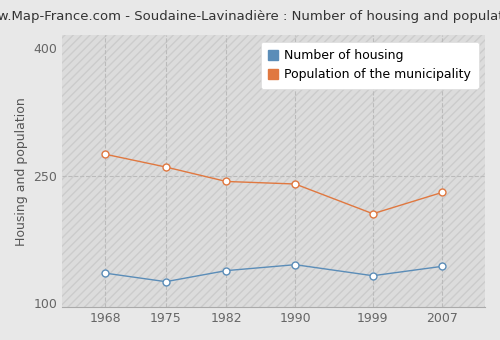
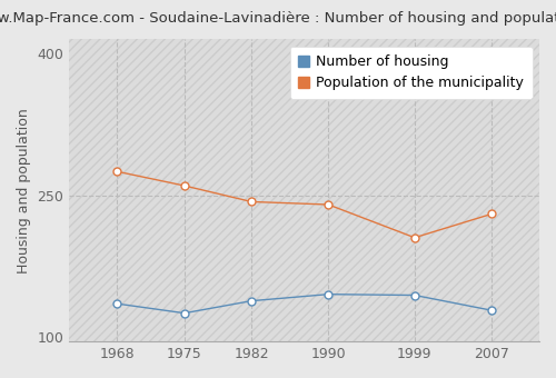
Number of housing/1999: 132 -> 144
Number of housing/2007: 143 -> 128
